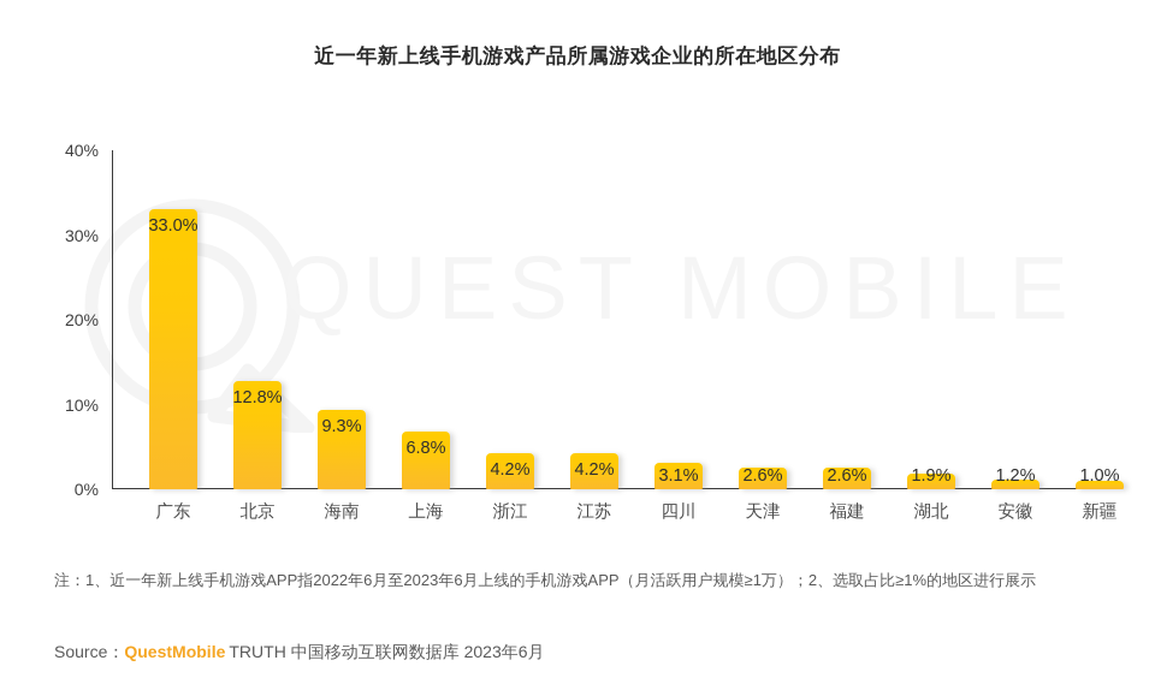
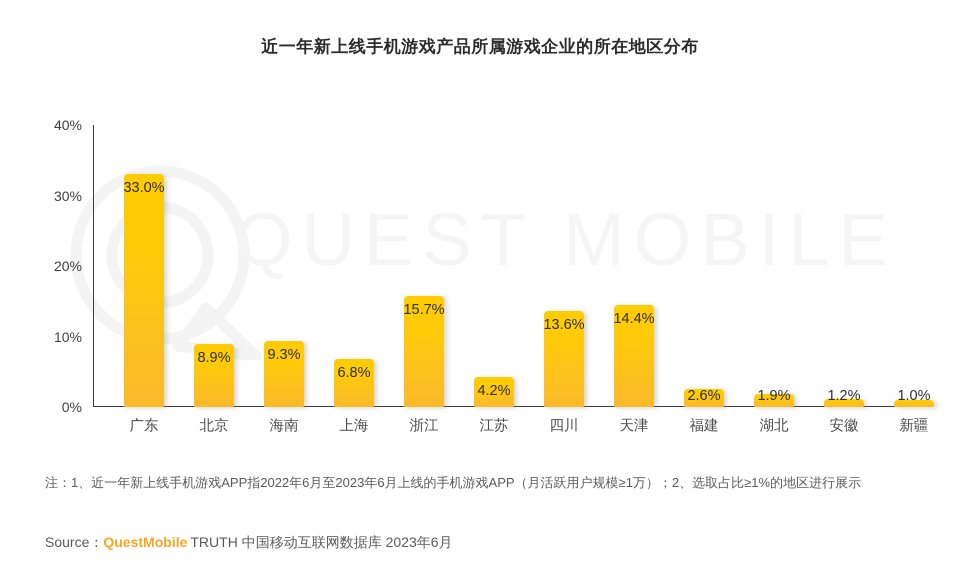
北京: 12.8% -> 8.9%
浙江: 4.2% -> 15.7%
四川: 3.1% -> 13.6%
天津: 2.6% -> 14.4%
